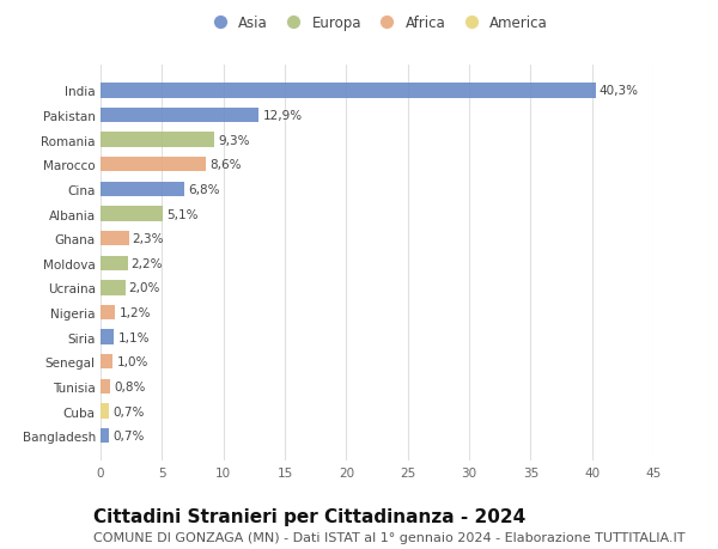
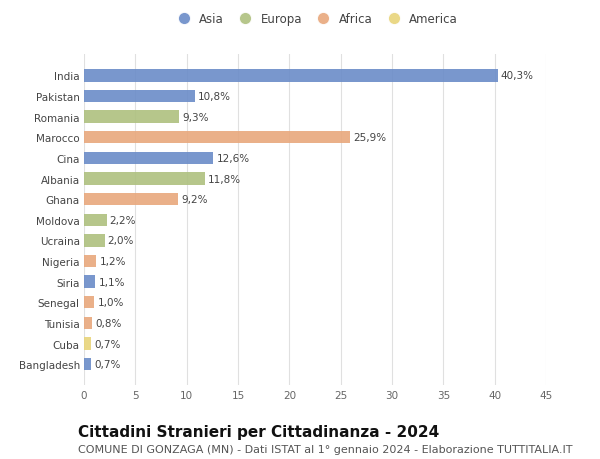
Pakistan: 12,9% -> 10,8%
Marocco: 8,6% -> 25,9%
Cina: 6,8% -> 12,6%
Albania: 5,1% -> 11,8%
Ghana: 2,3% -> 9,2%
